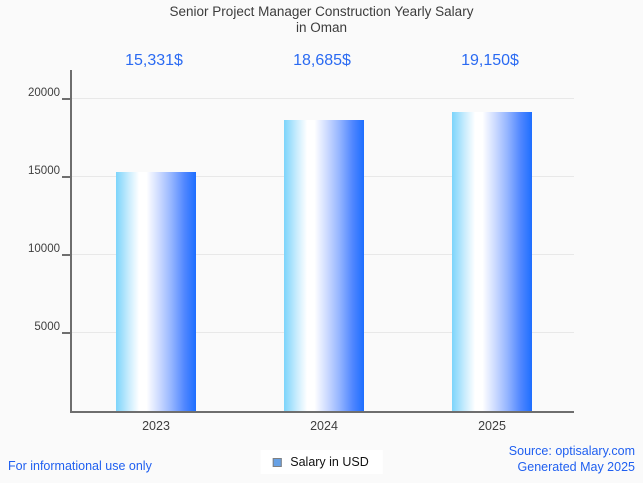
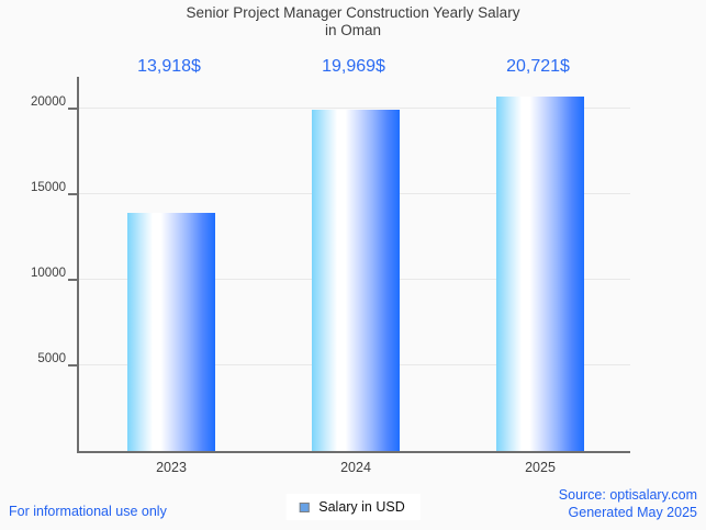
2023: 15,331 -> 13,918
2024: 18,685 -> 19,969
2025: 19,150 -> 20,721
